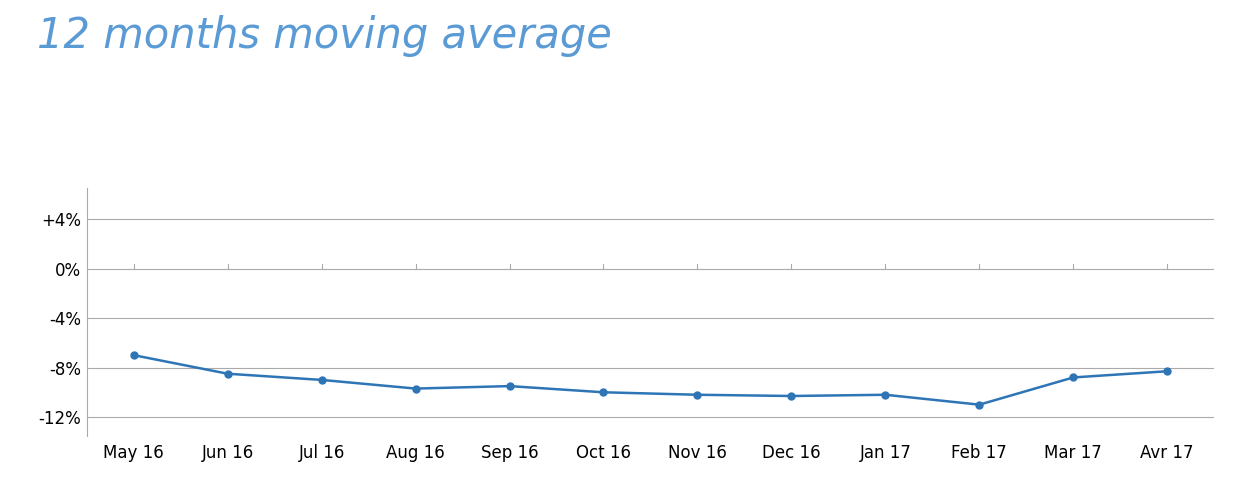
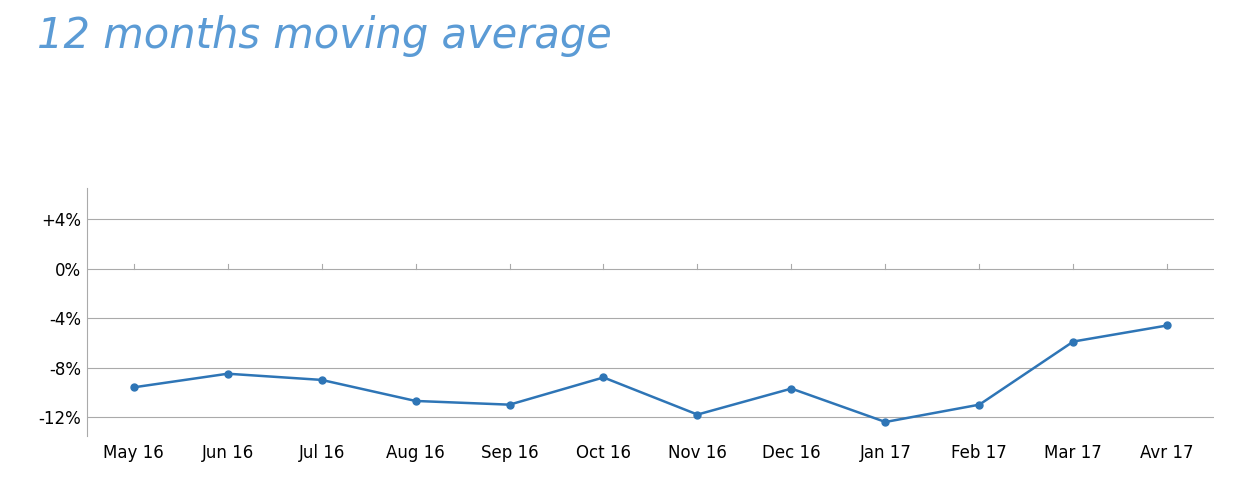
May 16: -7.0% -> -9.6%
Aug 16: -9.7% -> -10.7%
Sep 16: -9.5% -> -11.0%
Oct 16: -10.0% -> -8.8%
Nov 16: -10.2% -> -11.8%
Dec 16: -10.3% -> -9.7%
Jan 17: -10.2% -> -12.4%
Mar 17: -8.8% -> -5.9%
Avr 17: -8.3% -> -4.6%
